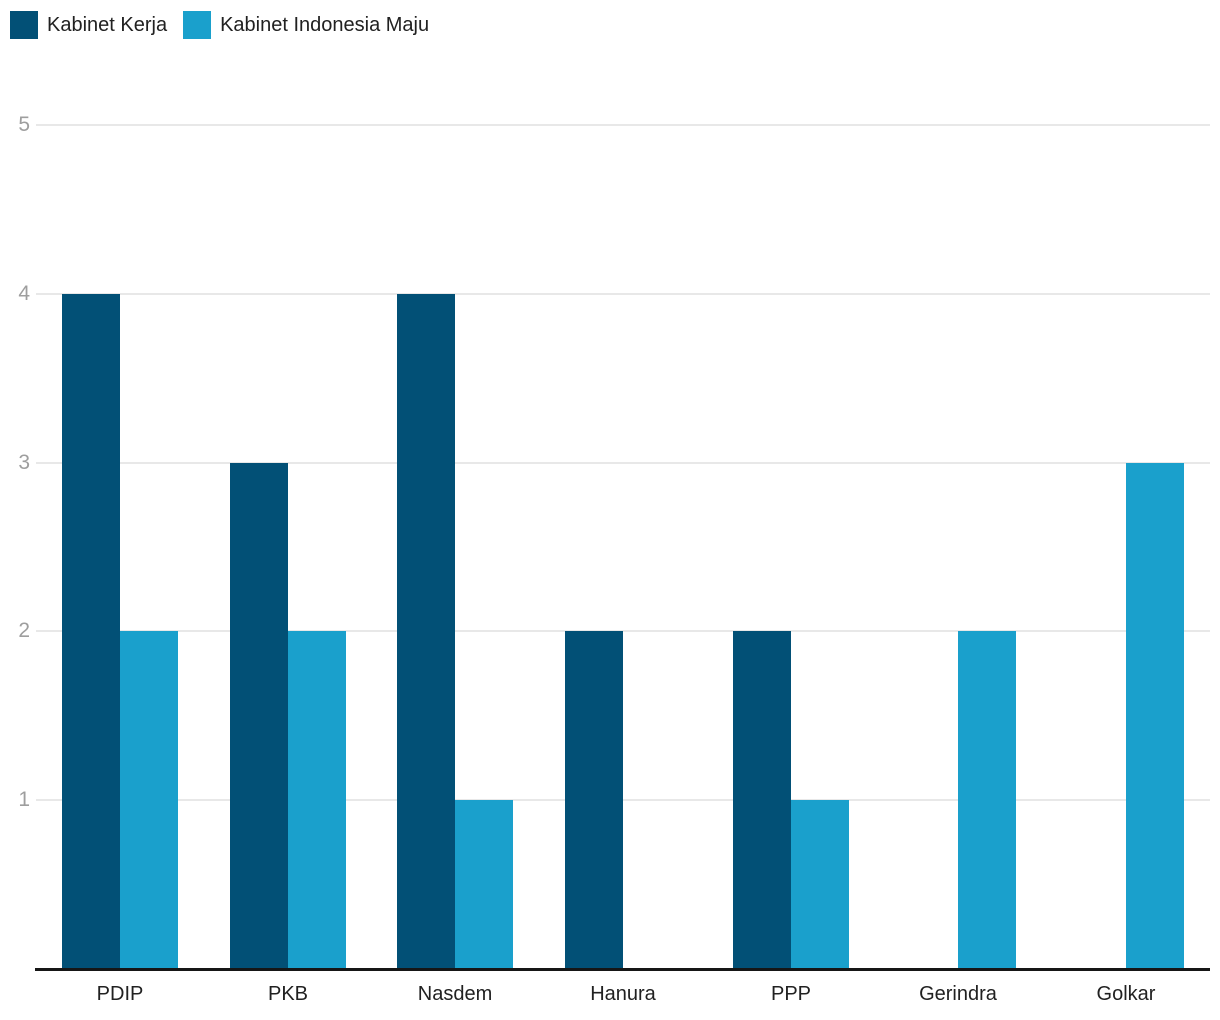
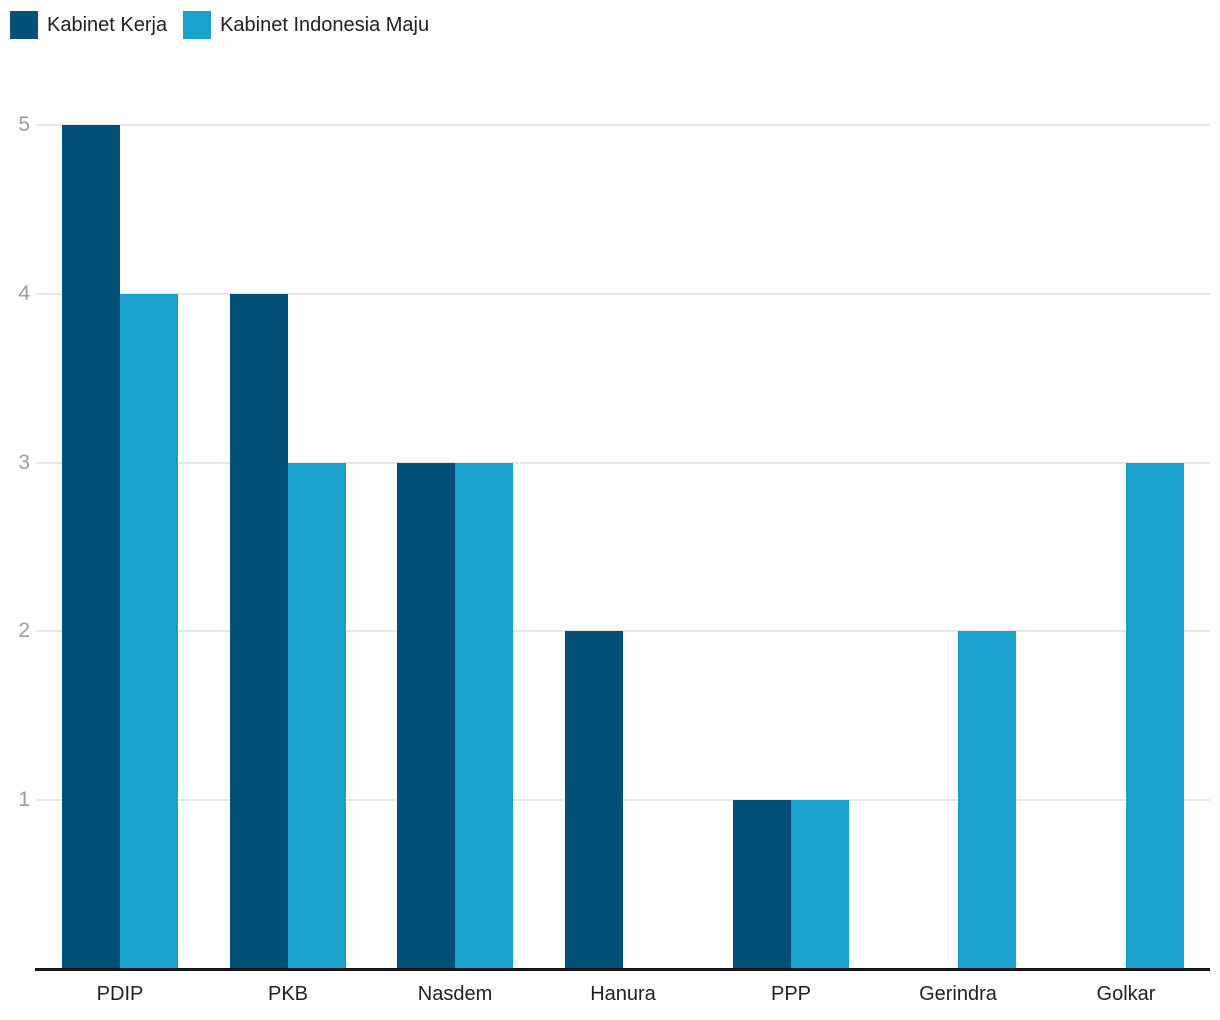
Kabinet Kerja/PDIP: 4 -> 5
Kabinet Indonesia Maju/PDIP: 2 -> 4
Kabinet Kerja/PKB: 3 -> 4
Kabinet Indonesia Maju/PKB: 2 -> 3
Kabinet Kerja/Nasdem: 4 -> 3
Kabinet Indonesia Maju/Nasdem: 1 -> 3
Kabinet Kerja/PPP: 2 -> 1
